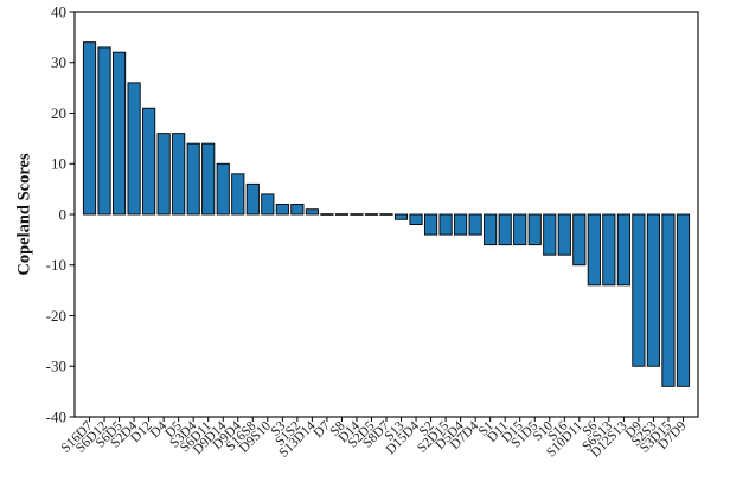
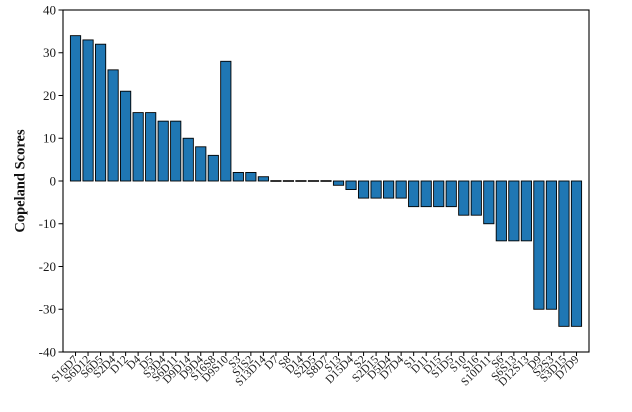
D9S10: 4 -> 28
